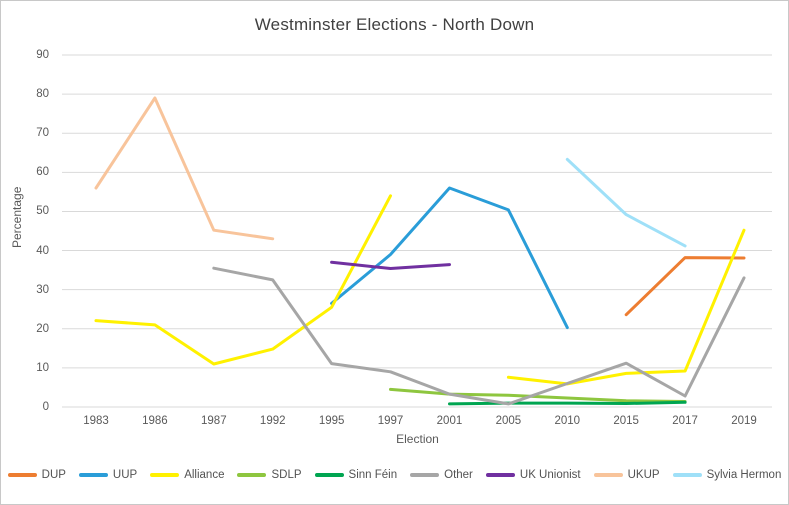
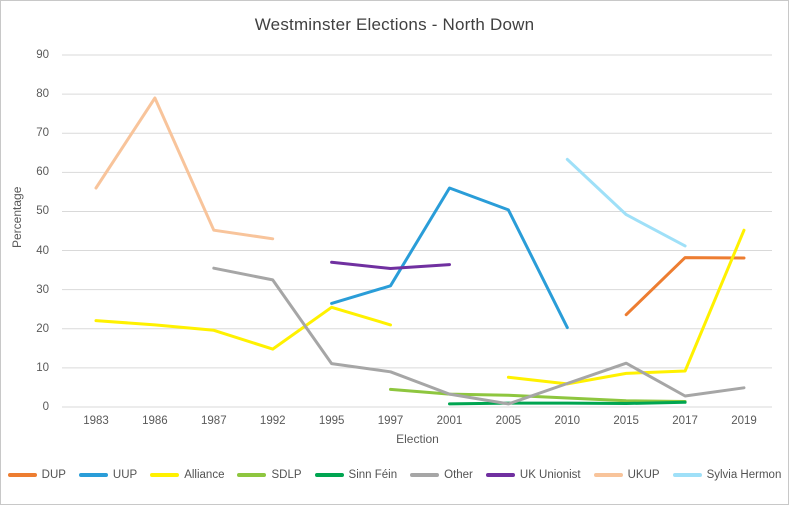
Alliance/1987: 11 -> 20
UUP/1997: 39 -> 31
Alliance/1997: 54 -> 21
Other/2019: 33 -> 5
